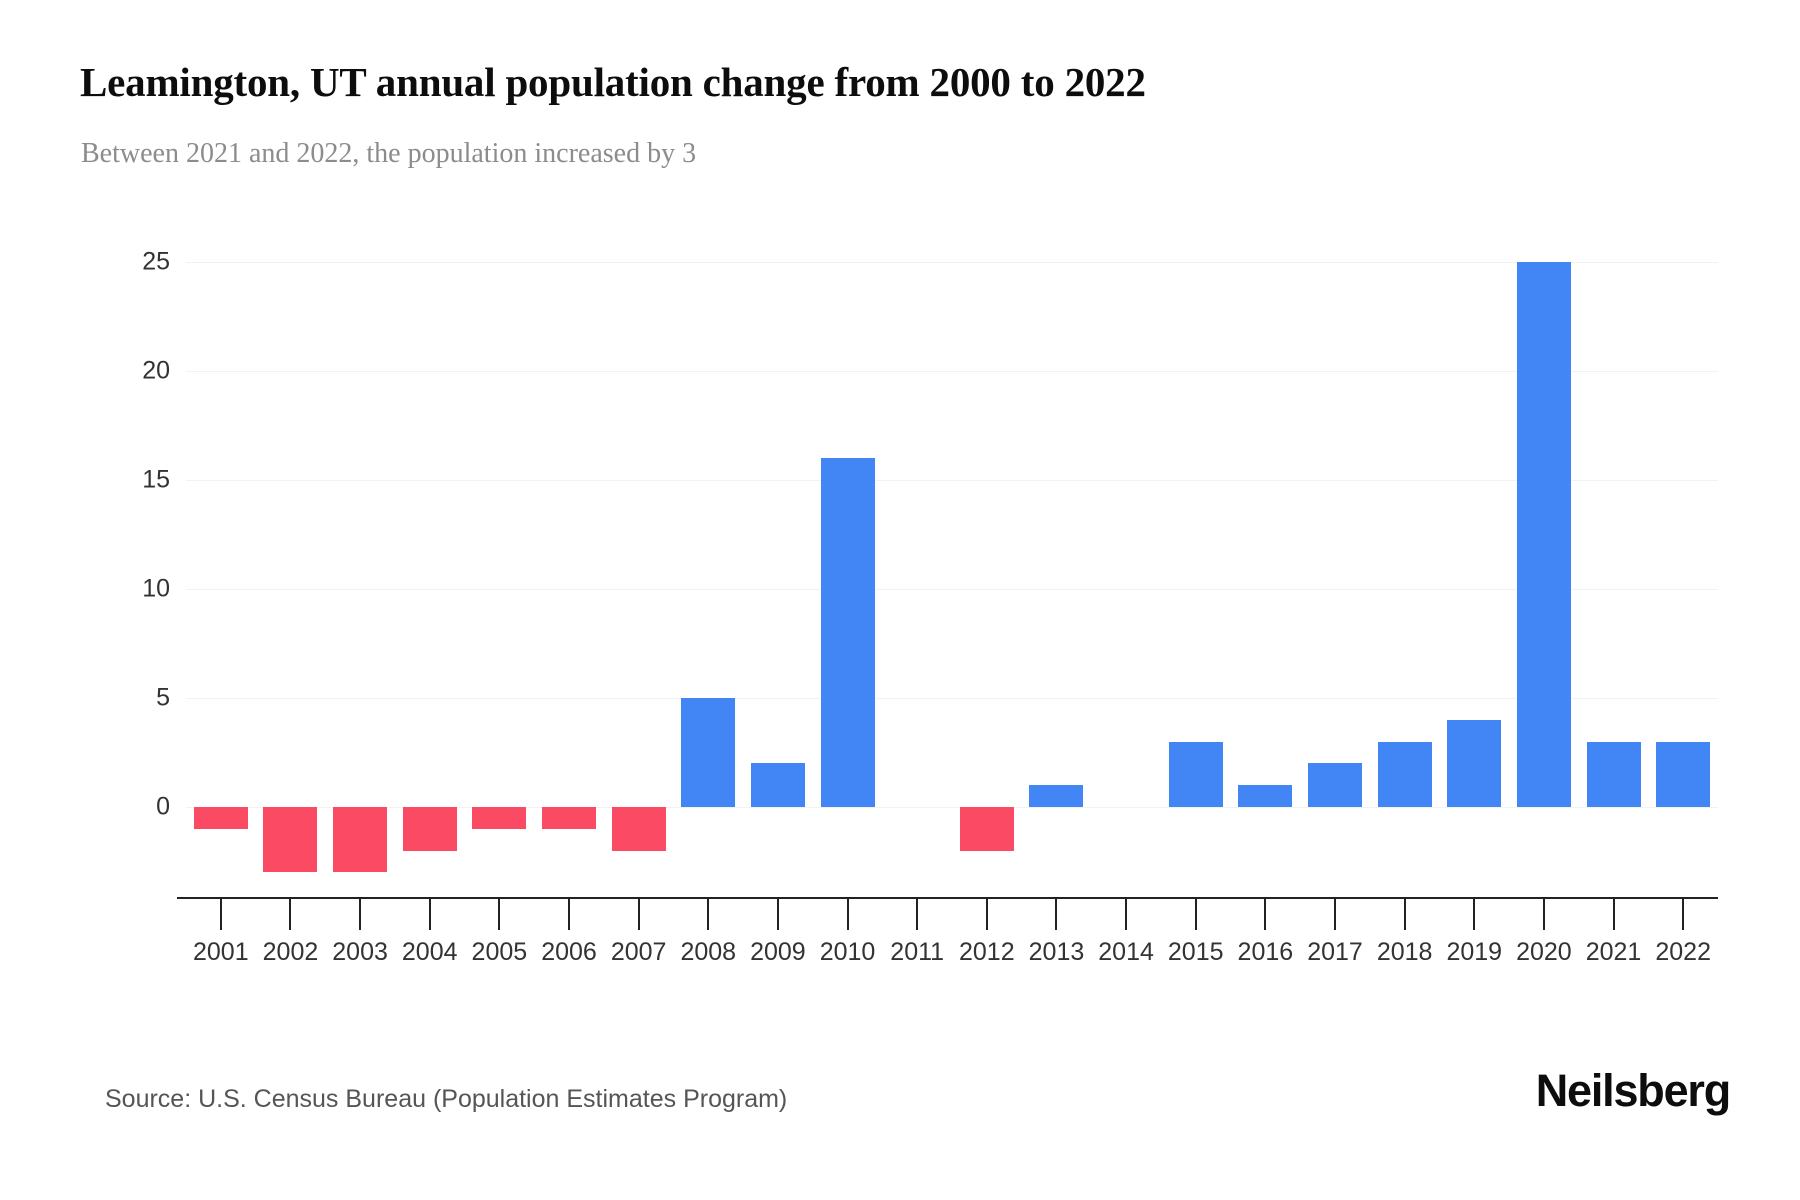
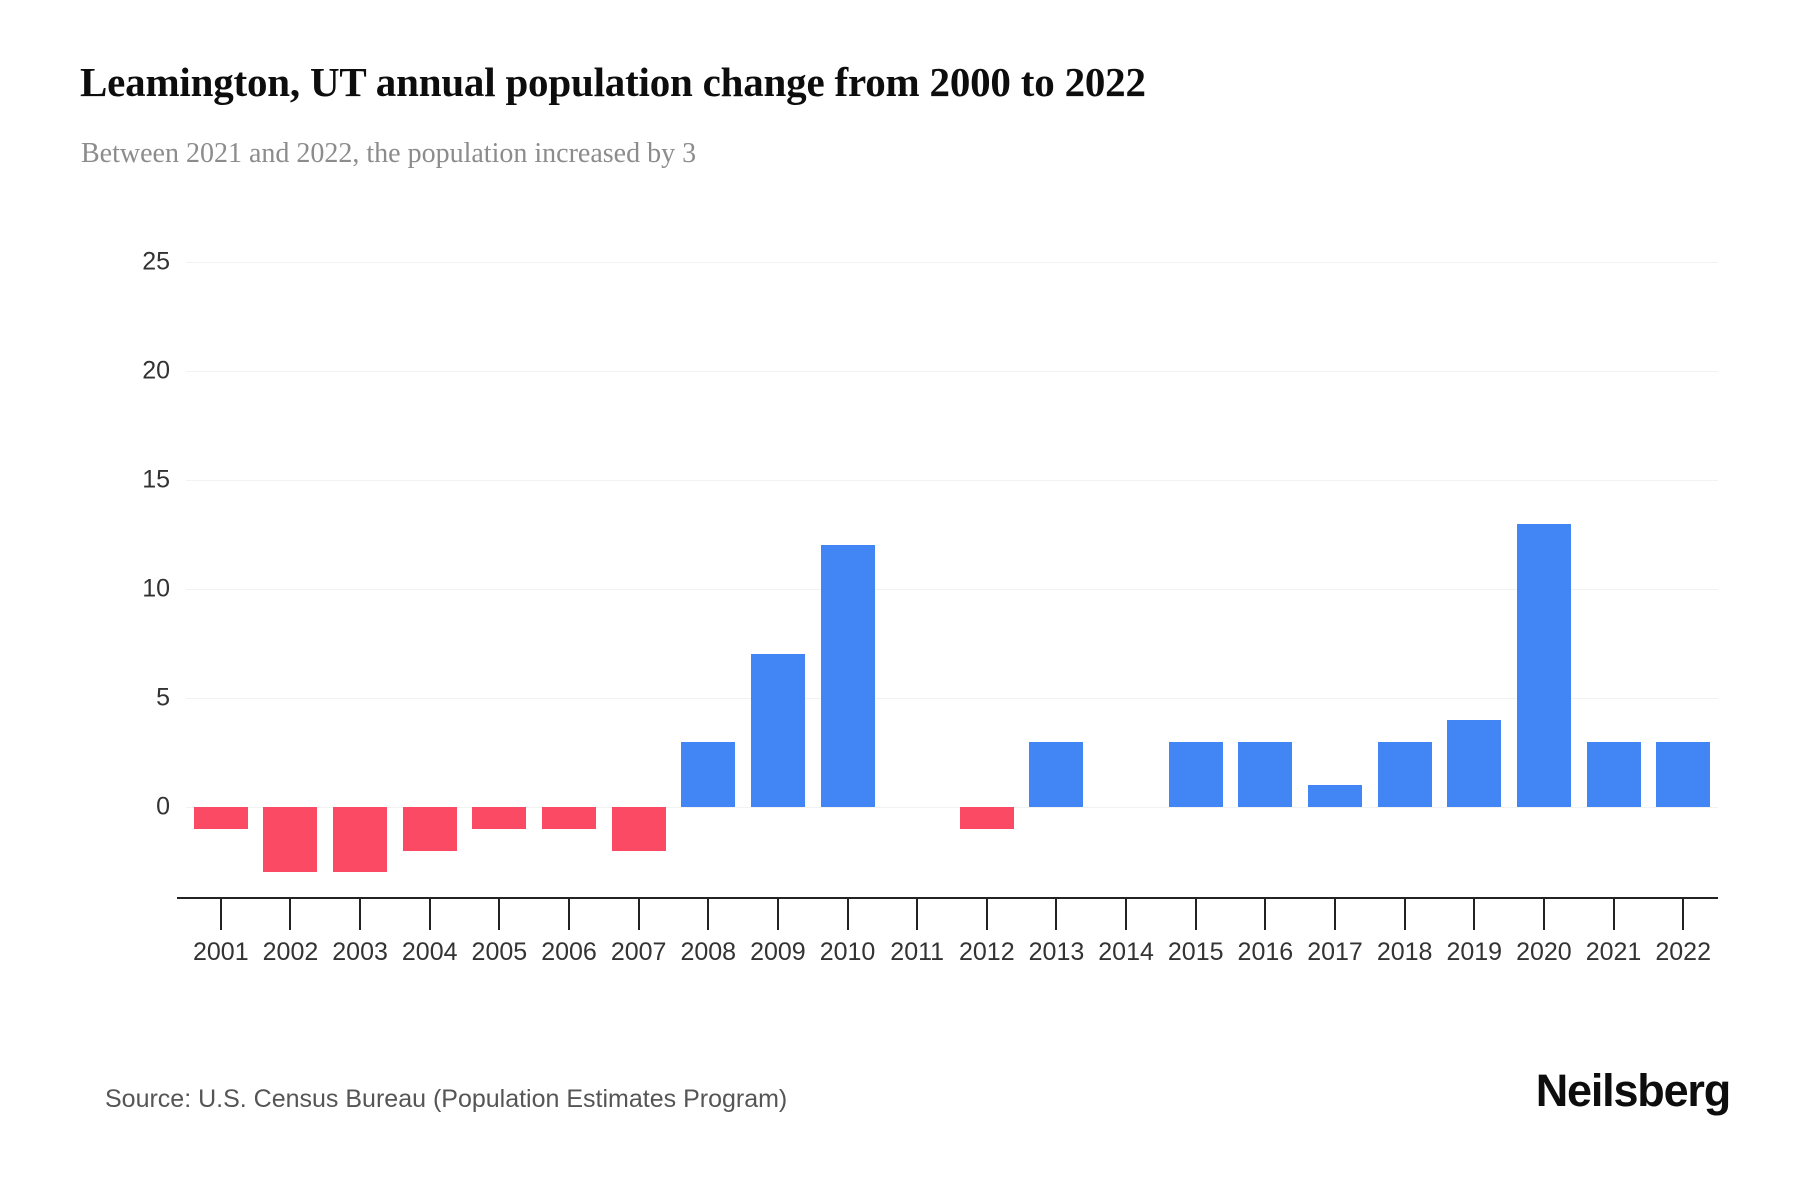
2008: 5 -> 3
2009: 2 -> 7
2010: 16 -> 12
2012: -2 -> -1
2013: 1 -> 3
2016: 1 -> 3
2017: 2 -> 1
2020: 25 -> 13
